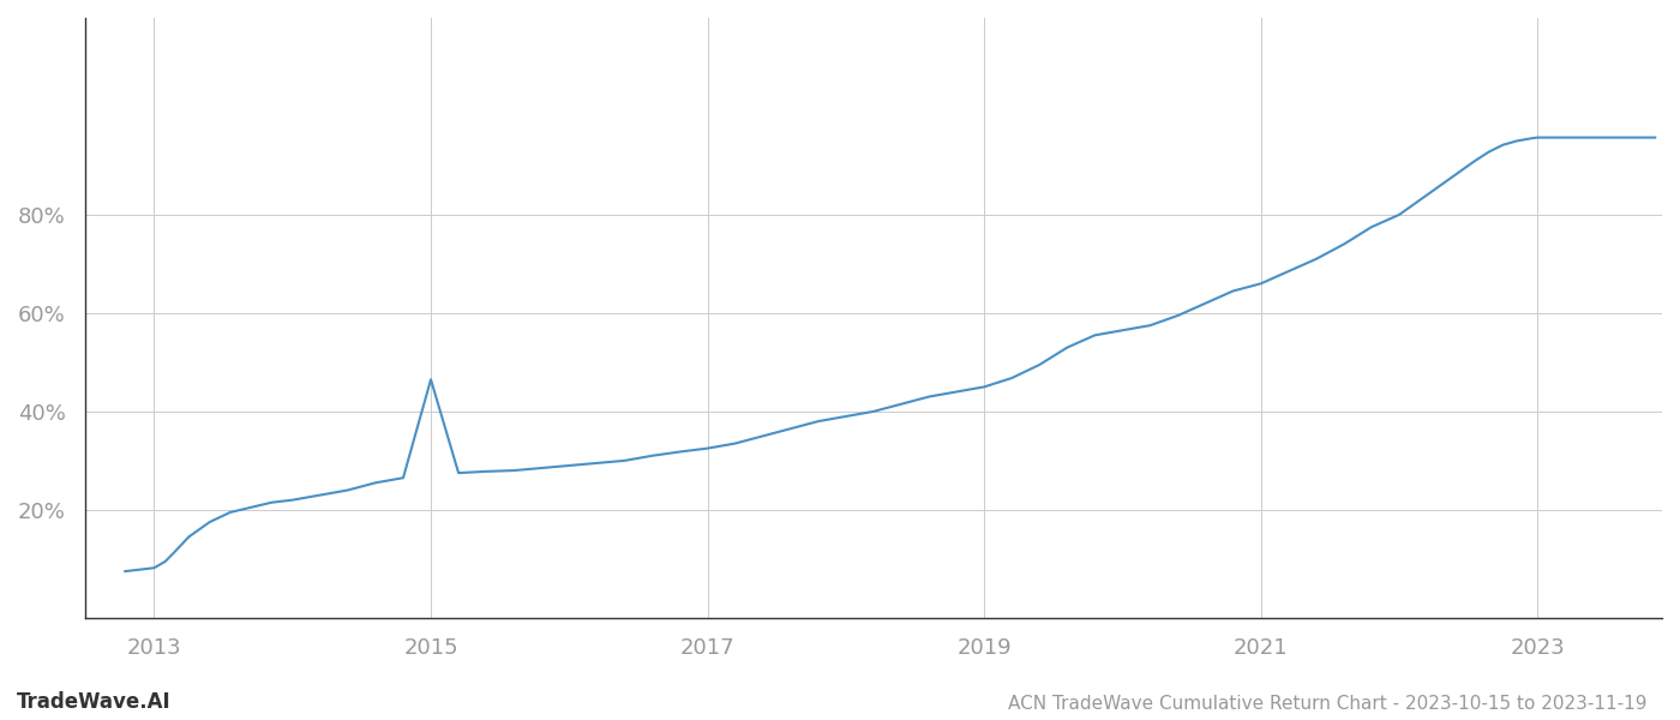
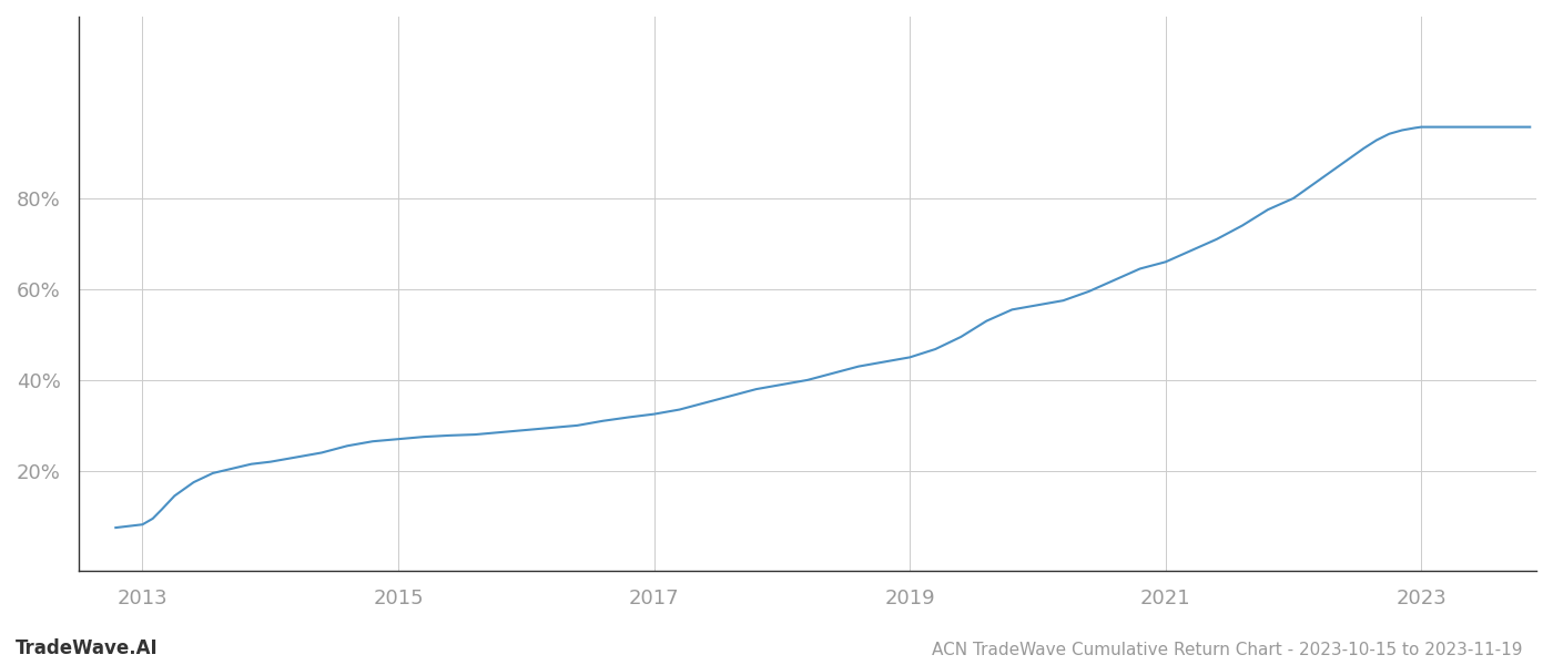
2015: 46.5% -> 27.0%
